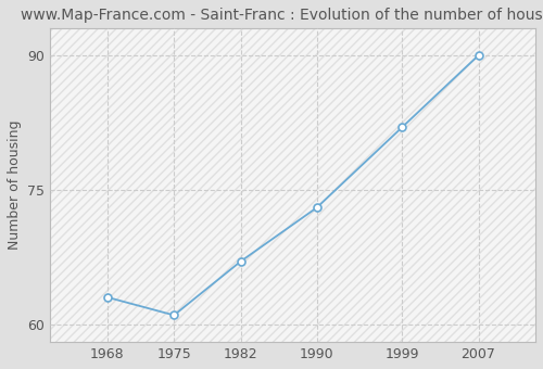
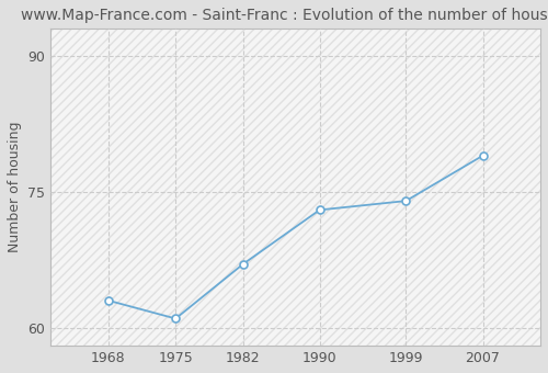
1999: 82 -> 74
2007: 90 -> 79
